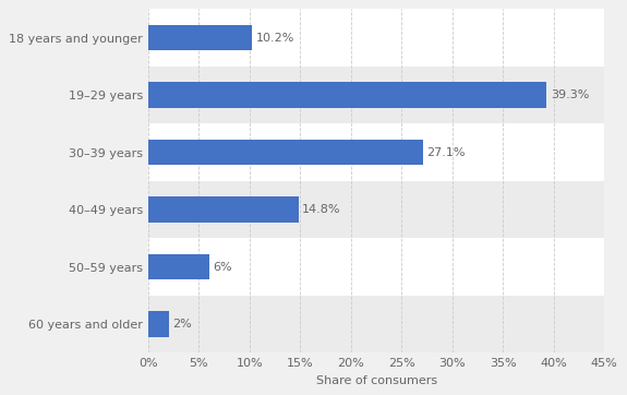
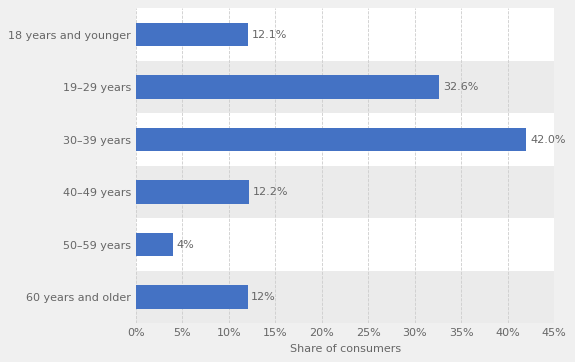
18 years and younger: 10.2% -> 12.1%
19–29 years: 39.3% -> 32.6%
30–39 years: 27.1% -> 42.0%
40–49 years: 14.8% -> 12.2%
50–59 years: 6% -> 4%
60 years and older: 2% -> 12%
